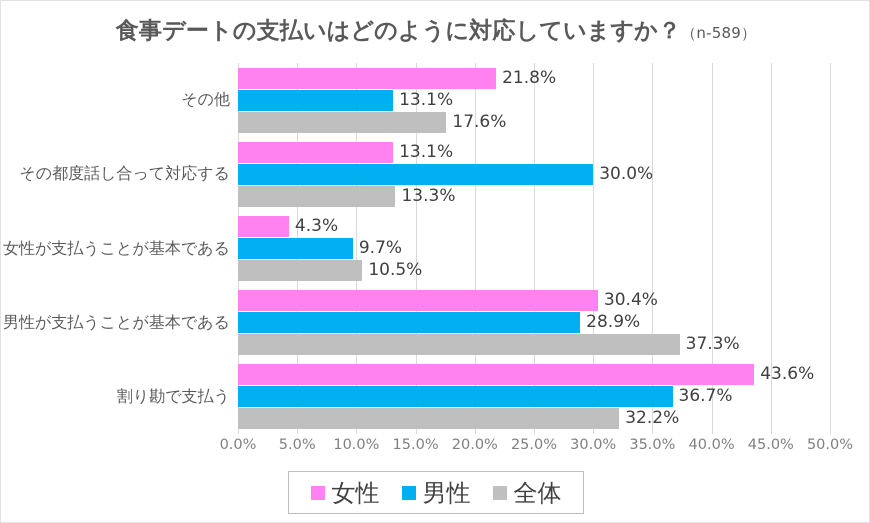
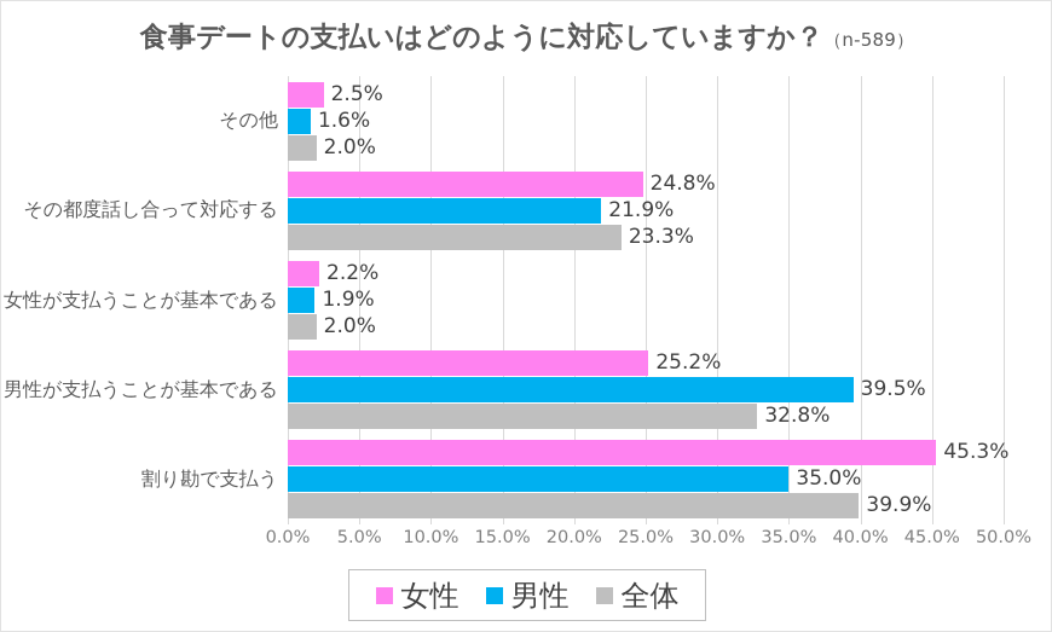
女性/その他: 21.8% -> 2.5%
男性/その他: 13.1% -> 1.6%
全体/その他: 17.6% -> 2.0%
女性/その都度話し合って対応する: 13.1% -> 24.8%
男性/その都度話し合って対応する: 30.0% -> 21.9%
全体/その都度話し合って対応する: 13.3% -> 23.3%
女性/女性が支払うことが基本である: 4.3% -> 2.2%
男性/女性が支払うことが基本である: 9.7% -> 1.9%
全体/女性が支払うことが基本である: 10.5% -> 2.0%
女性/男性が支払うことが基本である: 30.4% -> 25.2%
男性/男性が支払うことが基本である: 28.9% -> 39.5%
全体/男性が支払うことが基本である: 37.3% -> 32.8%
女性/割り勘で支払う: 43.6% -> 45.3%
男性/割り勘で支払う: 36.7% -> 35.0%
全体/割り勘で支払う: 32.2% -> 39.9%
